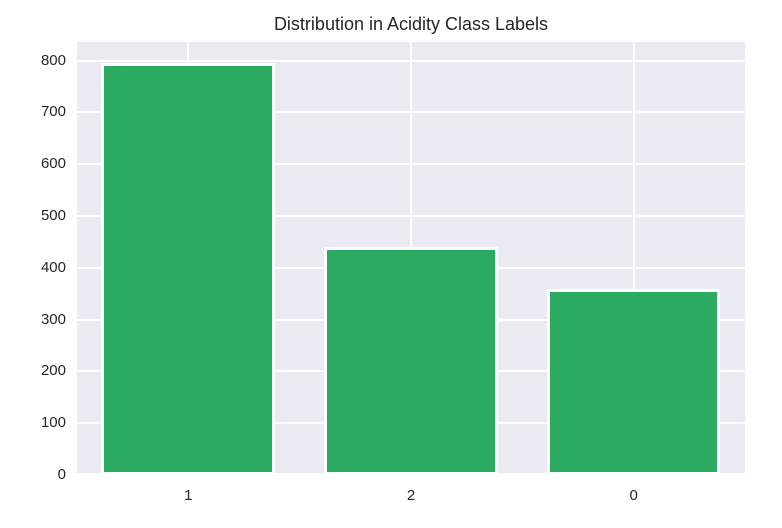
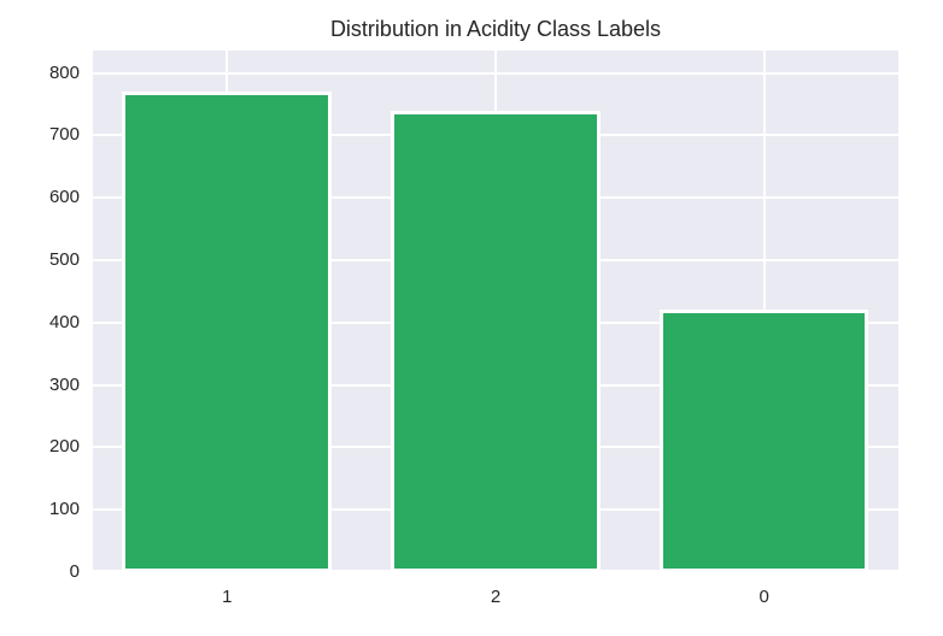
1: 800 -> 770
2: 440 -> 740
0: 360 -> 420
